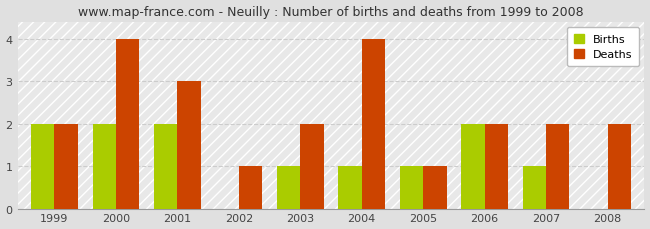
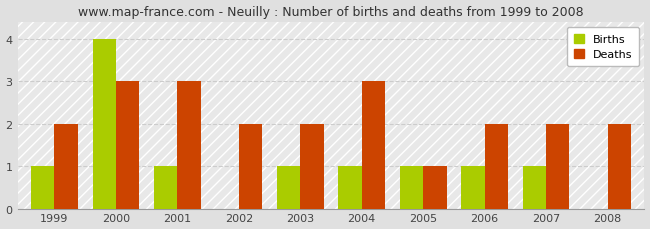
Births/1999: 2 -> 1
Births/2000: 2 -> 4
Deaths/2000: 4 -> 3
Births/2001: 2 -> 1
Deaths/2002: 1 -> 2
Deaths/2004: 4 -> 3
Births/2006: 2 -> 1
